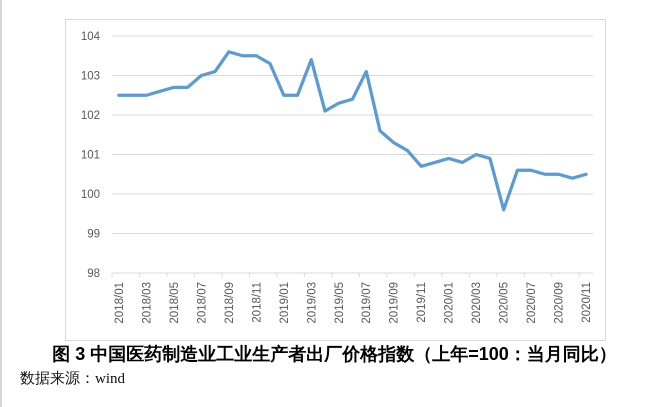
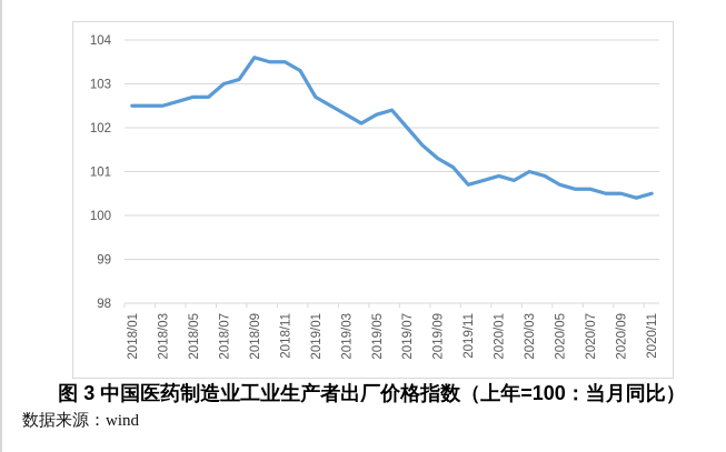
2019/01: 102.5 -> 102.7
2019/03: 103.4 -> 102.3
2019/07: 103.1 -> 102.0
2020/05: 99.6 -> 100.7
